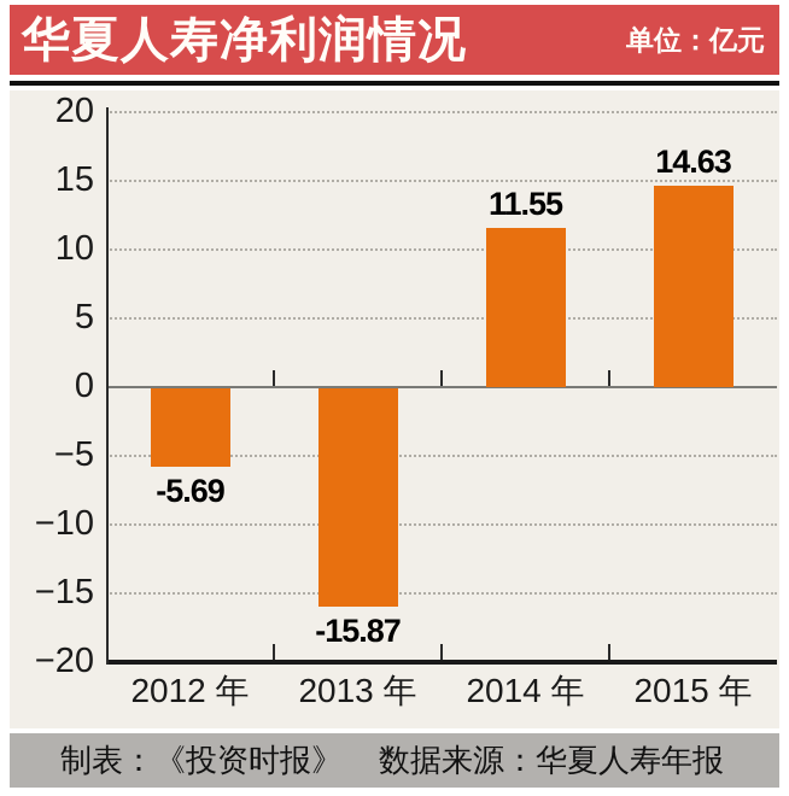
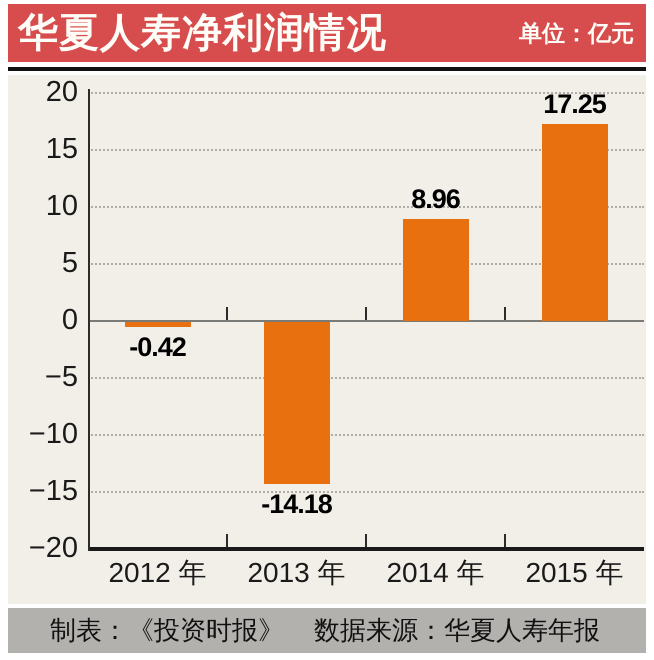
2012 年: -5.69 -> -0.42
2013 年: -15.87 -> -14.18
2014 年: 11.55 -> 8.96
2015 年: 14.63 -> 17.25
